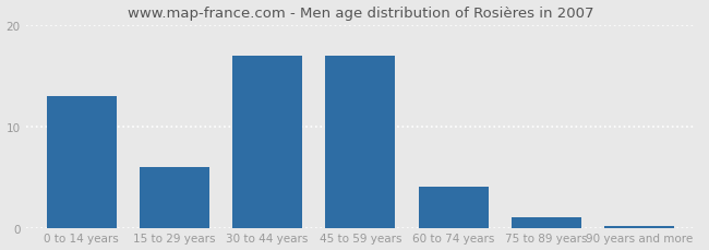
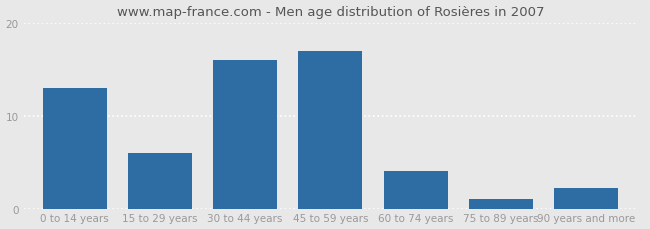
30 to 44 years: 17.0 -> 16.0
90 years and more: 0.2 -> 2.2
